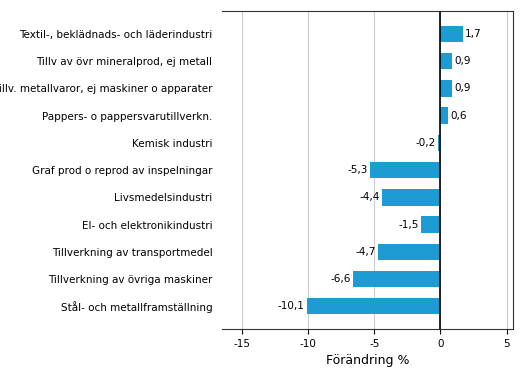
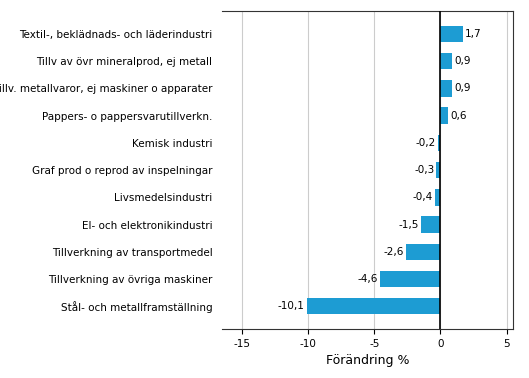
Graf prod o reprod av inspelningar: -5,3 -> -0,3
Livsmedelsindustri: -4,4 -> -0,4
Tillverkning av transportmedel: -4,7 -> -2,6
Tillverkning av övriga maskiner: -6,6 -> -4,6
